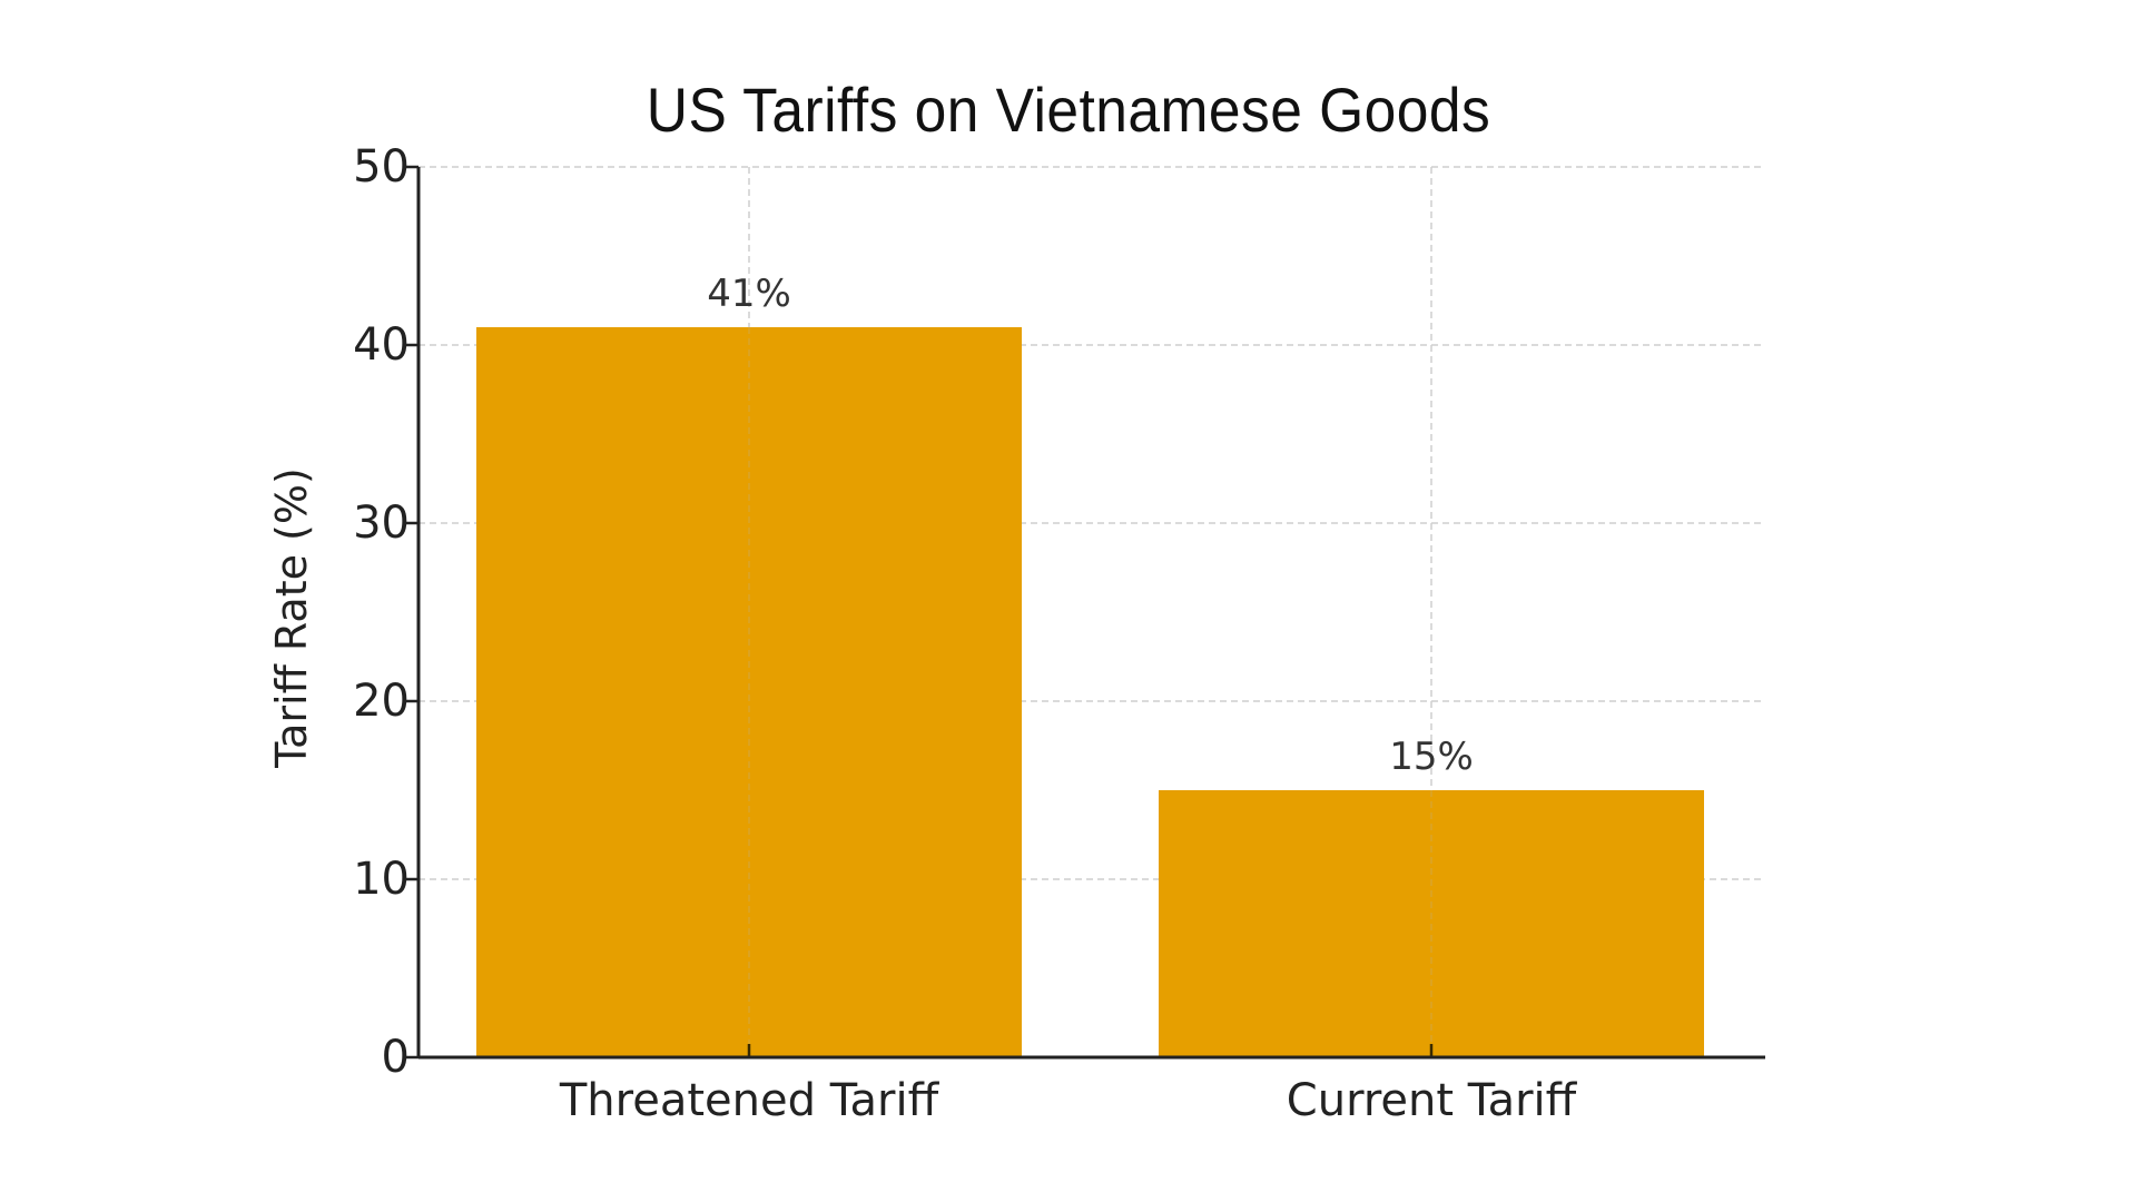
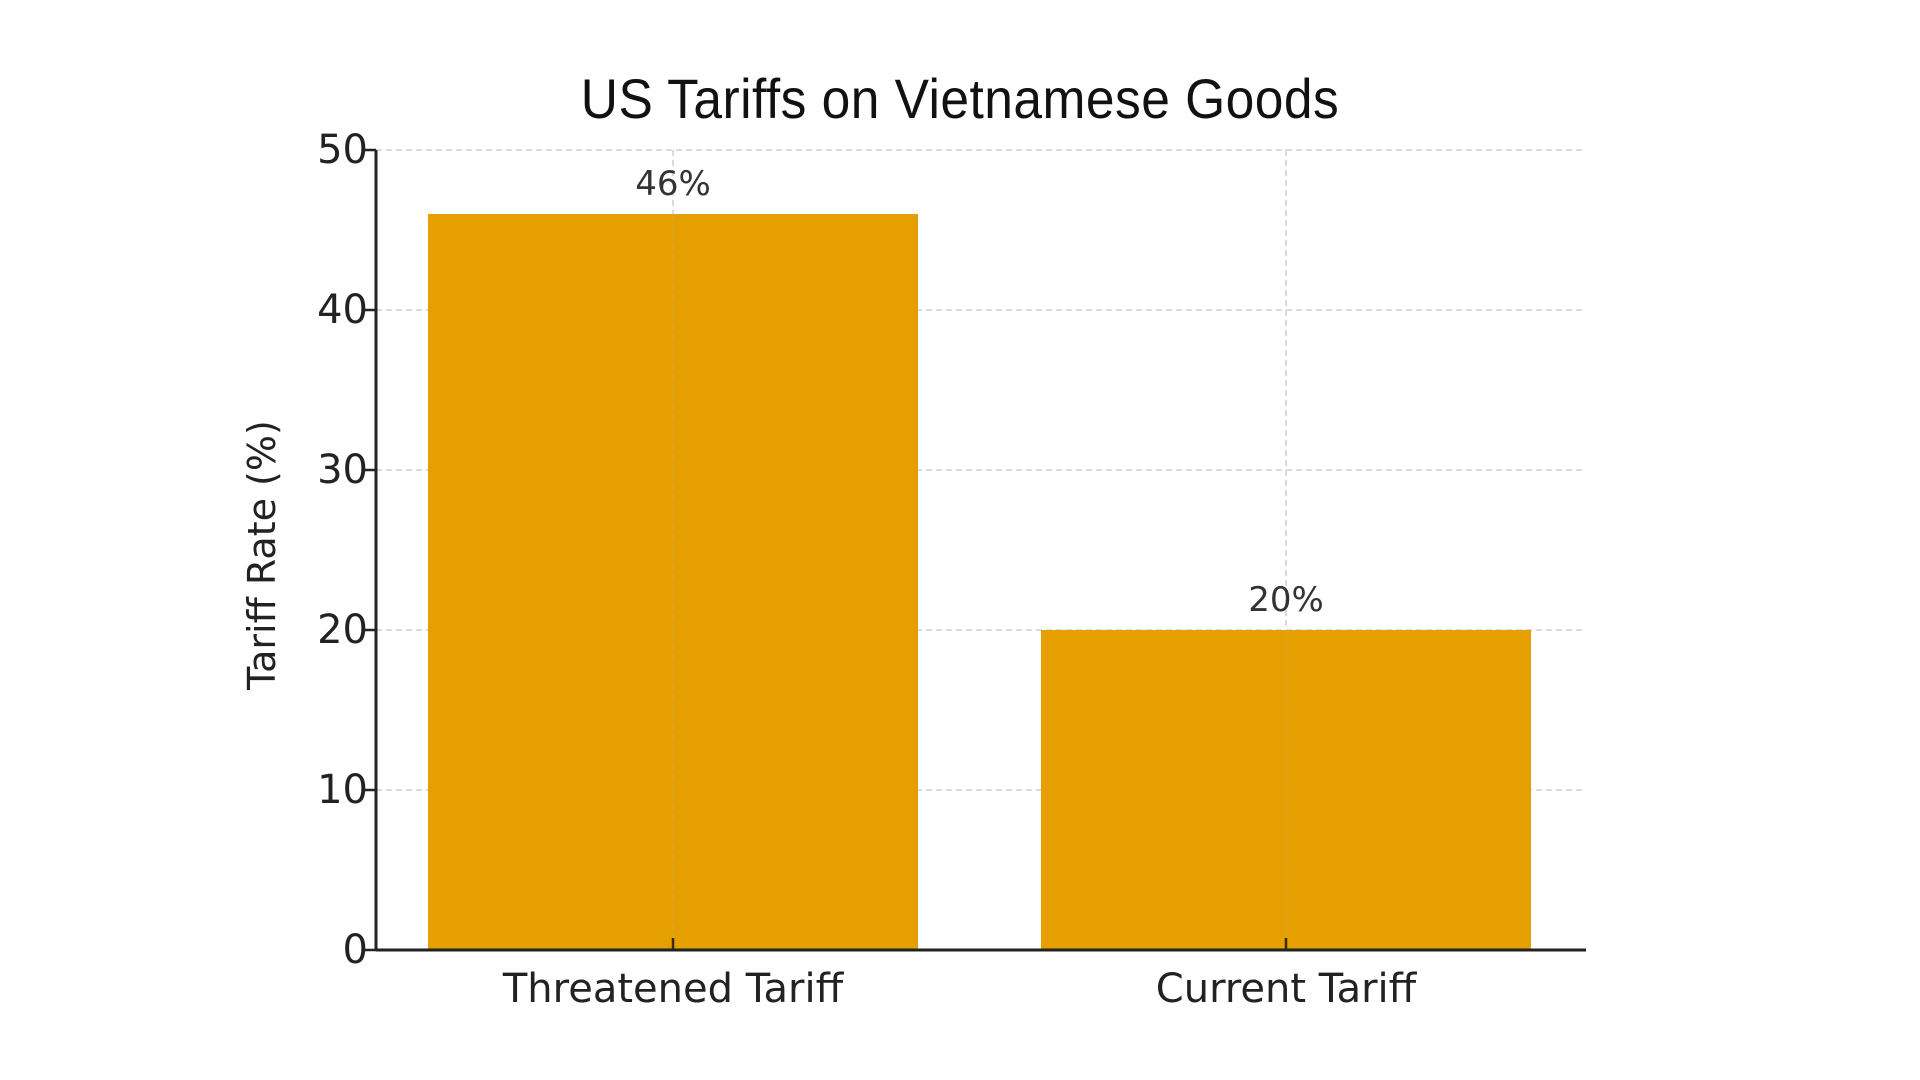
Threatened Tariff: 41% -> 46%
Current Tariff: 15% -> 20%
